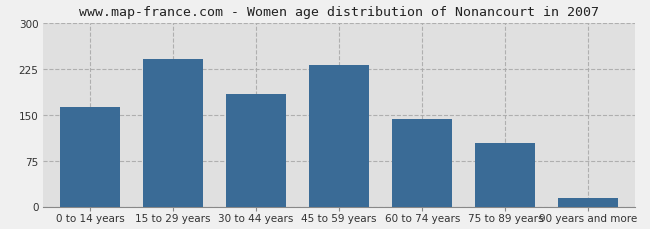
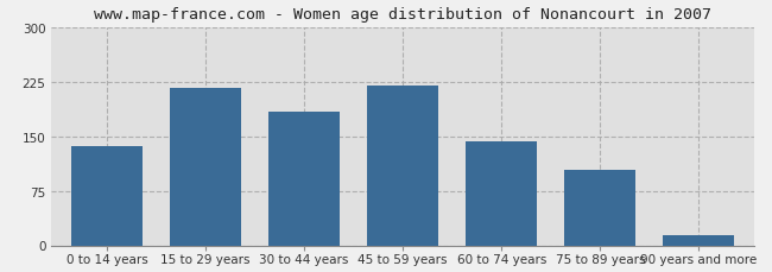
0 to 14 years: 163 -> 136
15 to 29 years: 241 -> 216
45 to 59 years: 232 -> 220
